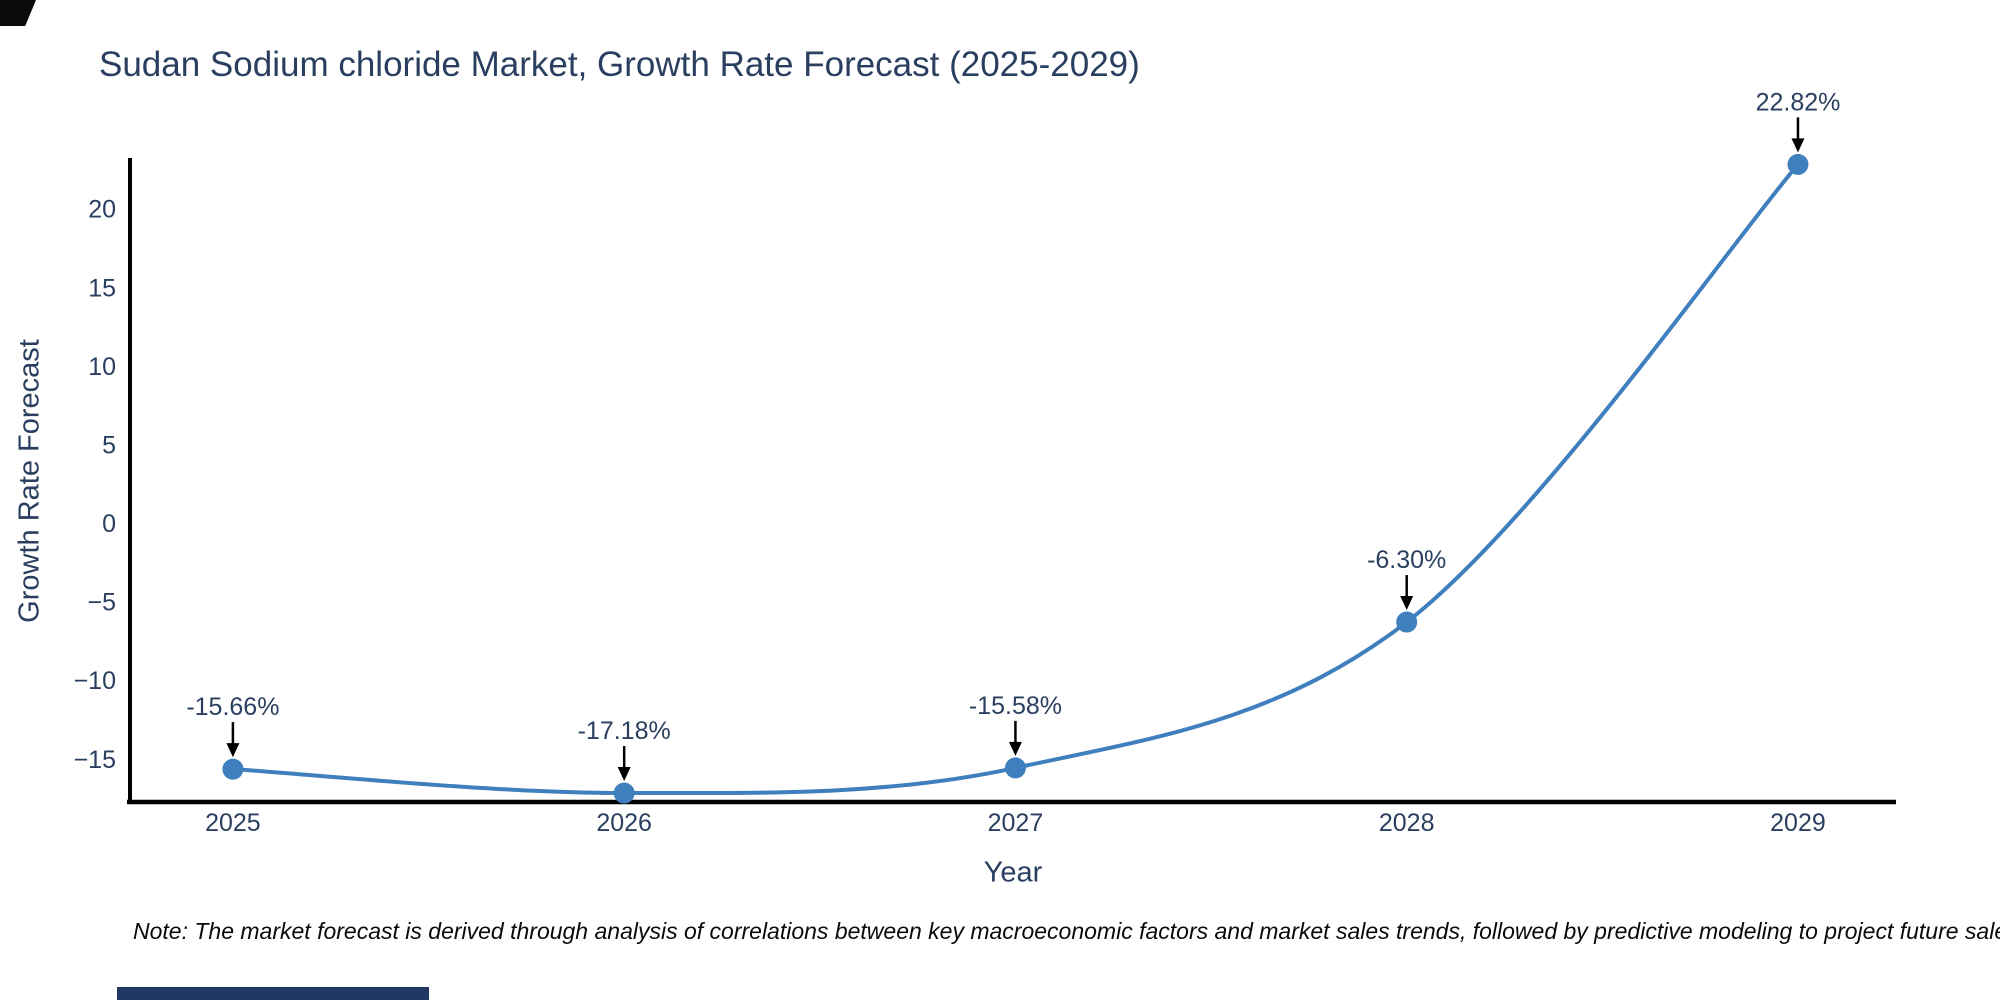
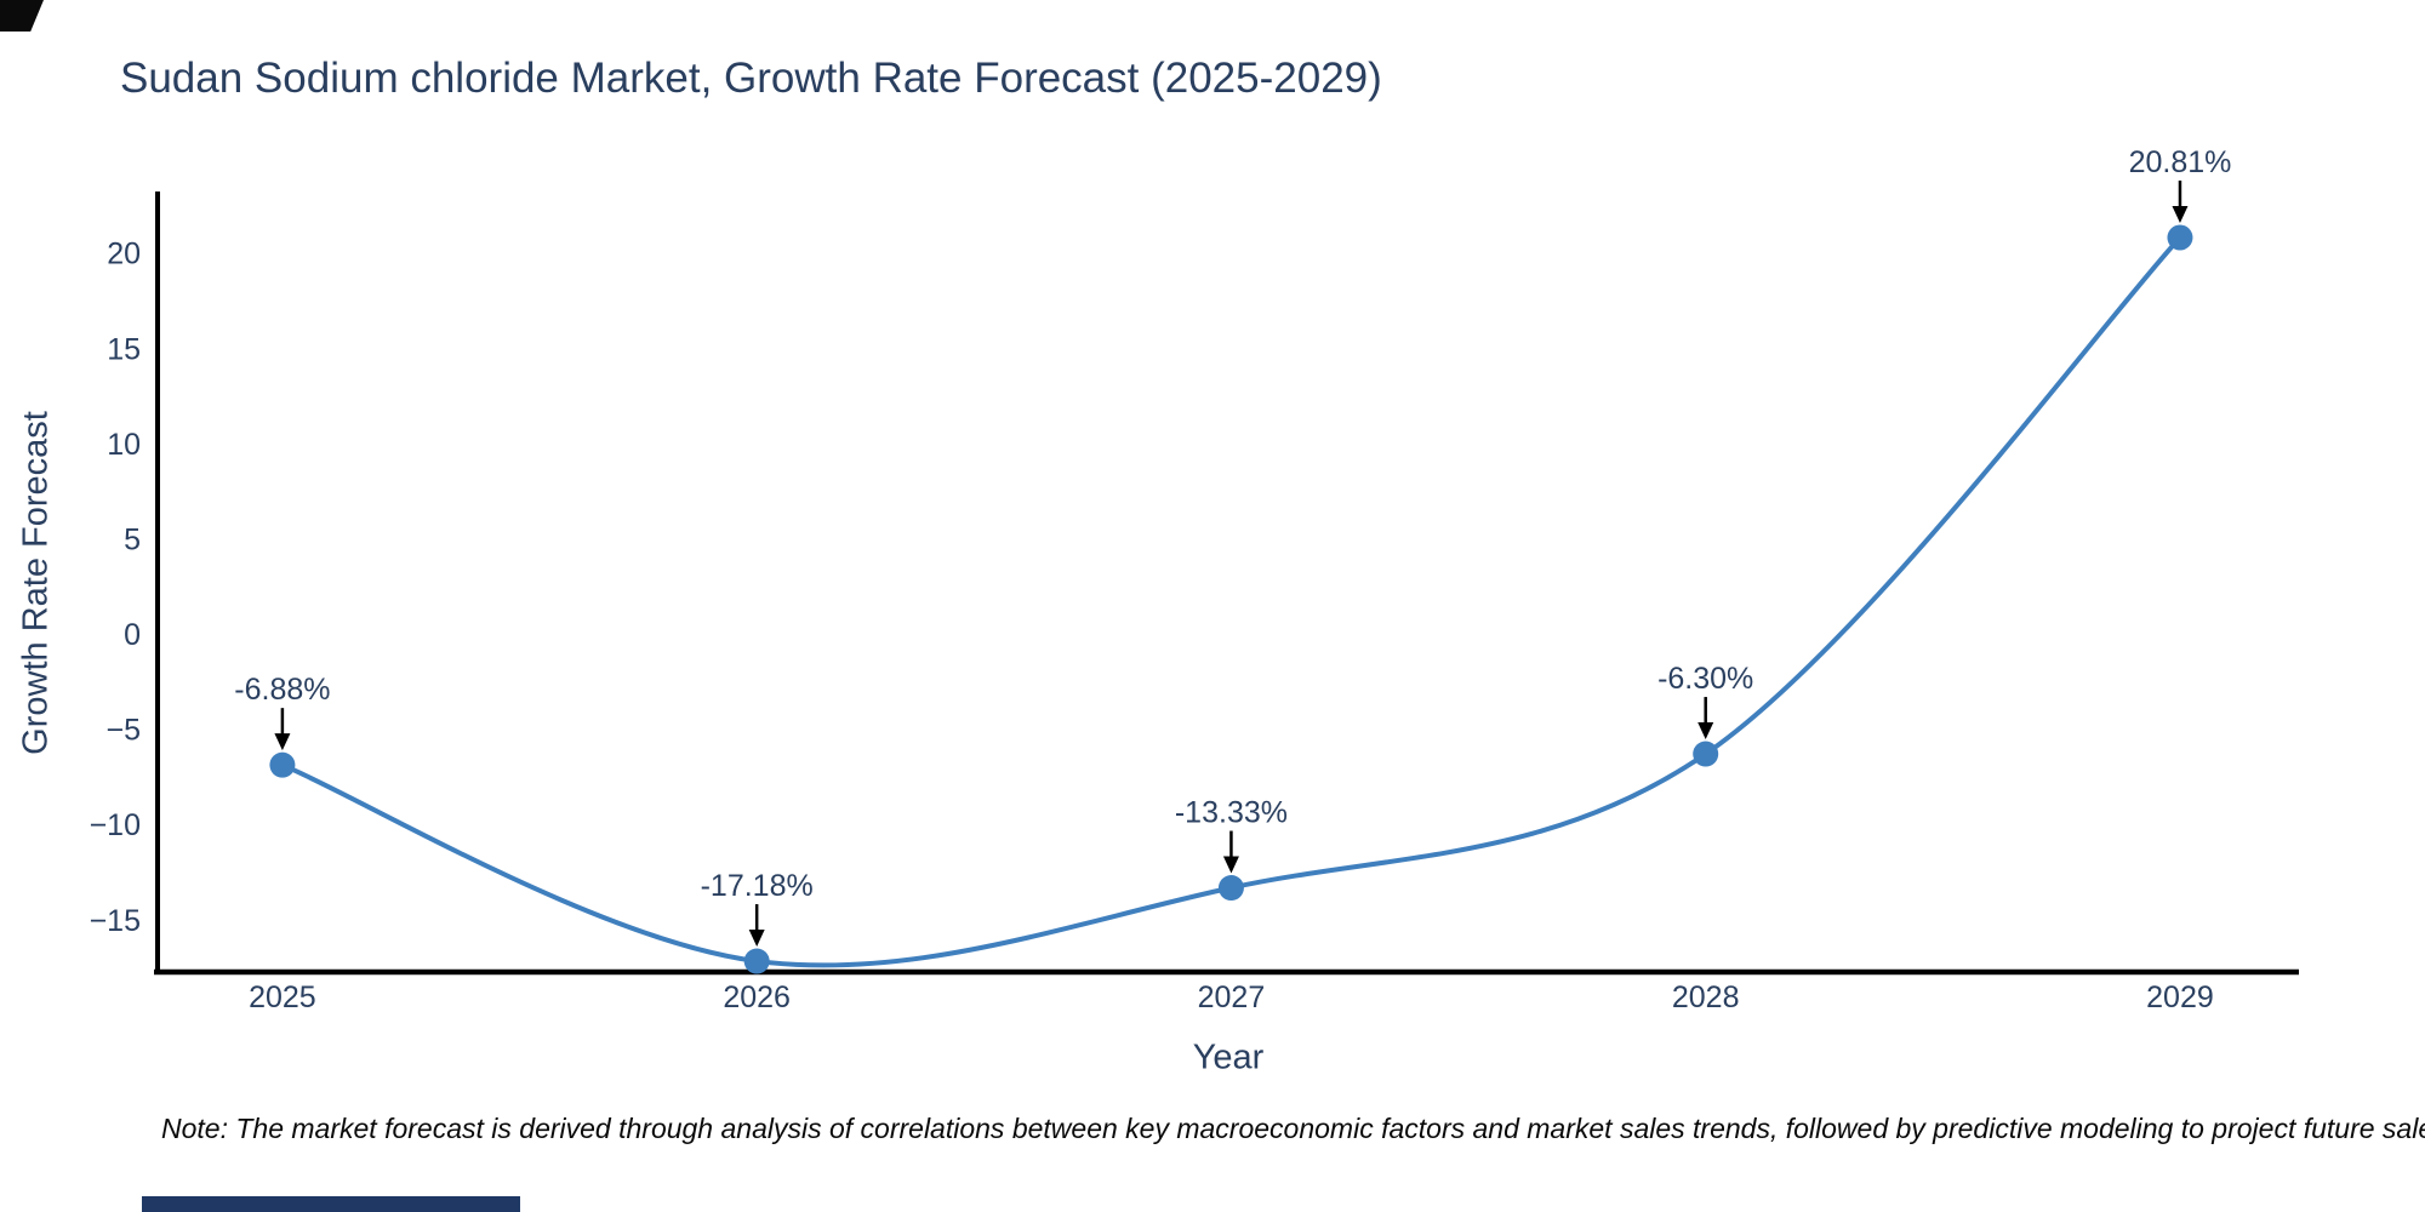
2025: -15.66% -> -6.88%
2027: -15.58% -> -13.33%
2029: 22.82% -> 20.81%
